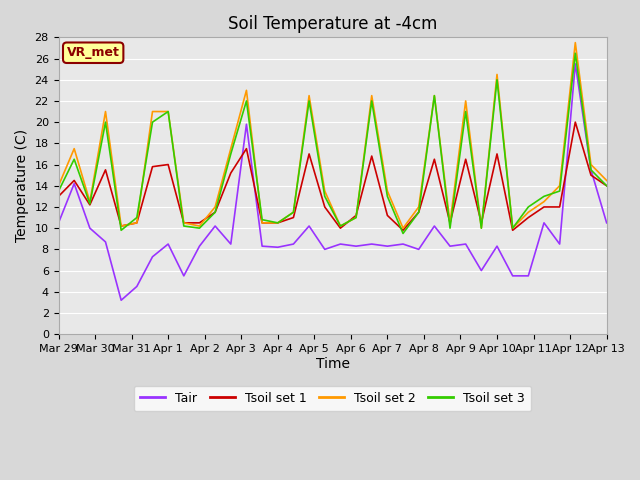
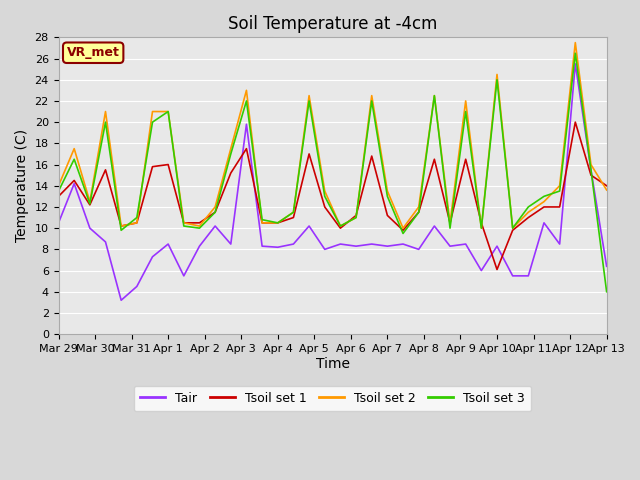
Tsoil set 1/Apr 10: 17.0 -> 6.1
Tair/Apr 13: 10.5 -> 6.4
Tsoil set 2/Apr 13: 14.5 -> 13.6
Tsoil set 3/Apr 13: 14.0 -> 4.0
